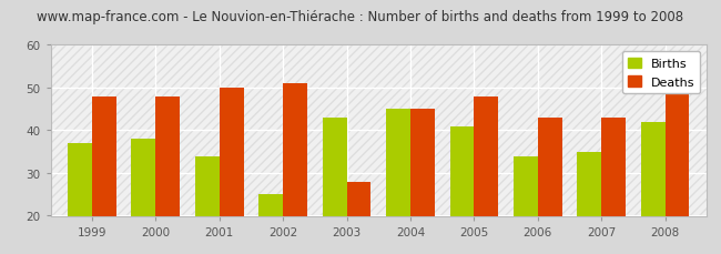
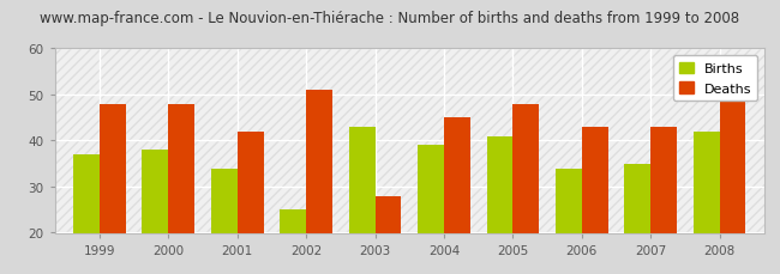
Deaths/2001: 50 -> 42
Births/2004: 45 -> 39
